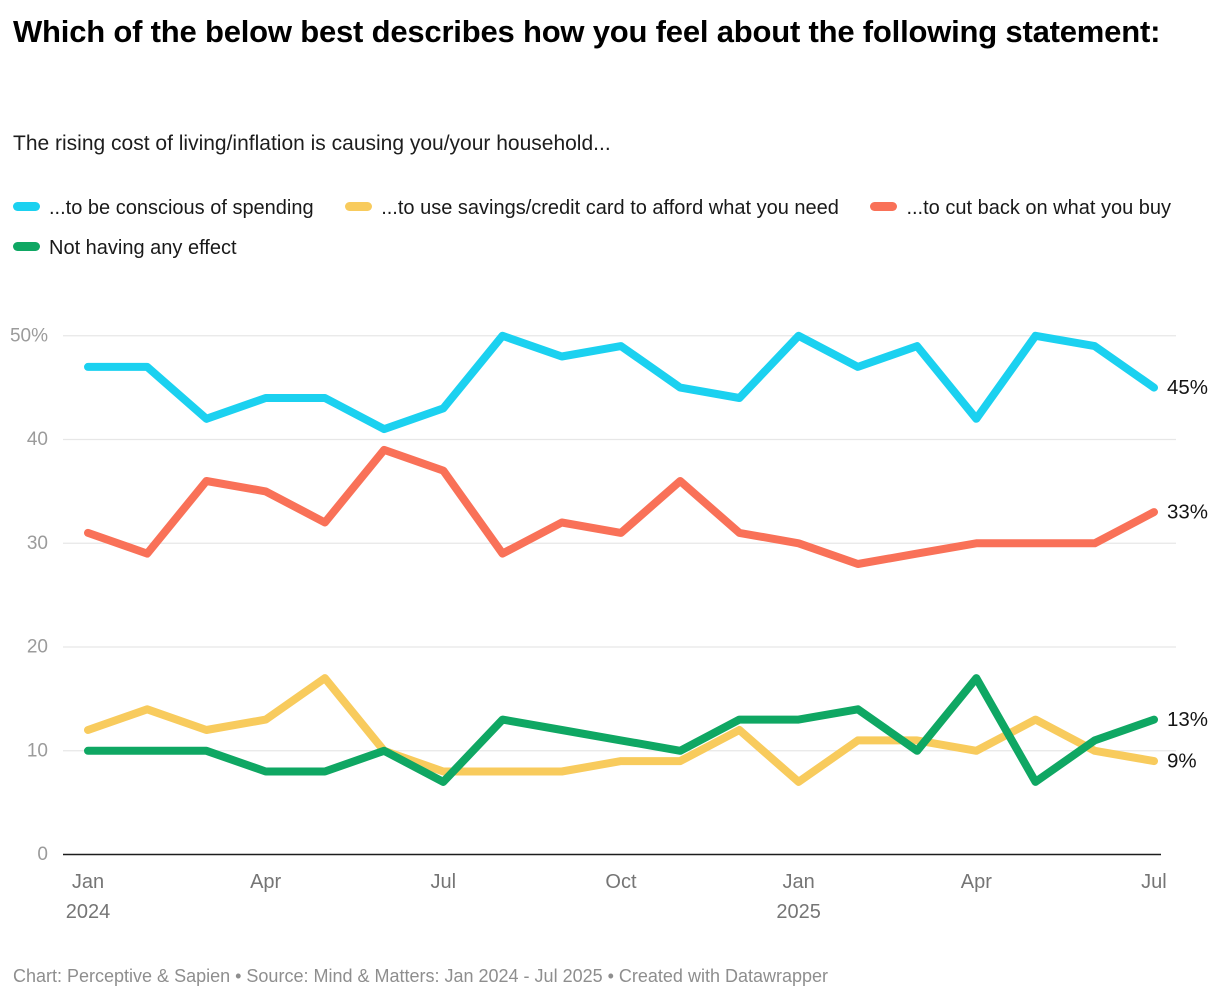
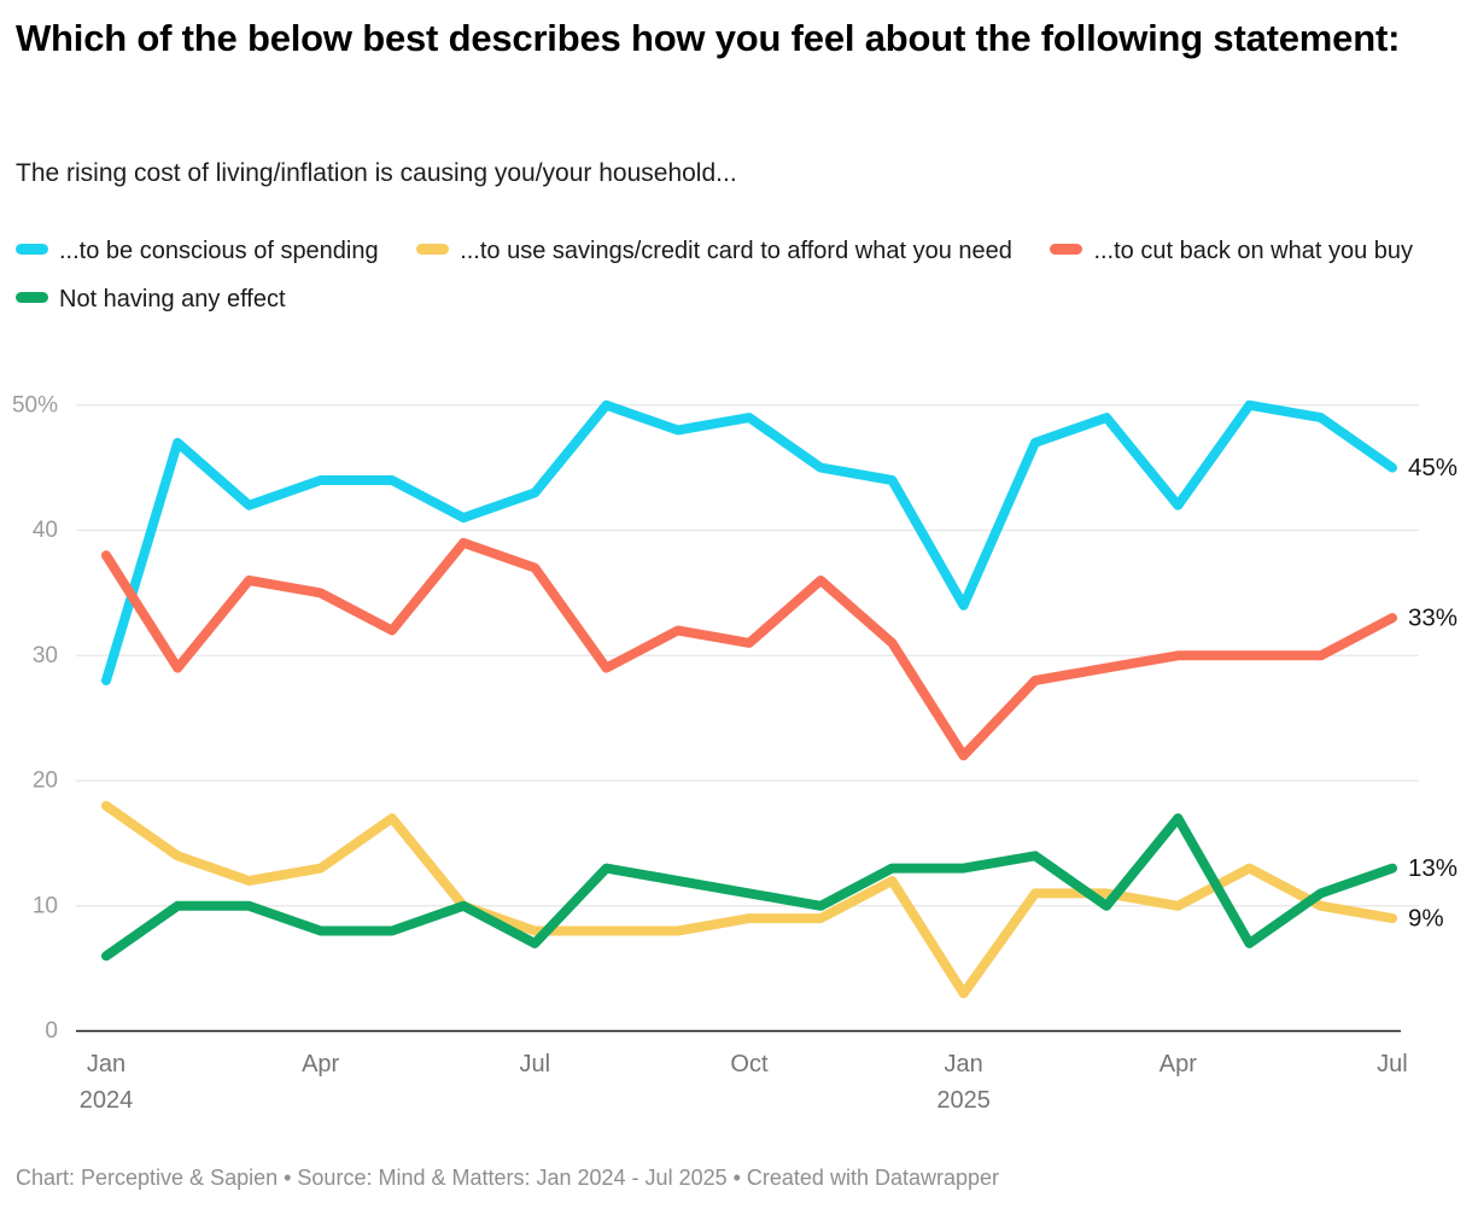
...to be conscious of spending/Jan 2024: 47% -> 28%
...to use savings/credit card to afford what you need/Jan 2024: 12% -> 18%
...to cut back on what you buy/Jan 2024: 31% -> 38%
Not having any effect/Jan 2024: 10% -> 6%
...to be conscious of spending/Jan 2025: 50% -> 34%
...to use savings/credit card to afford what you need/Jan 2025: 7% -> 3%
...to cut back on what you buy/Jan 2025: 30% -> 22%
